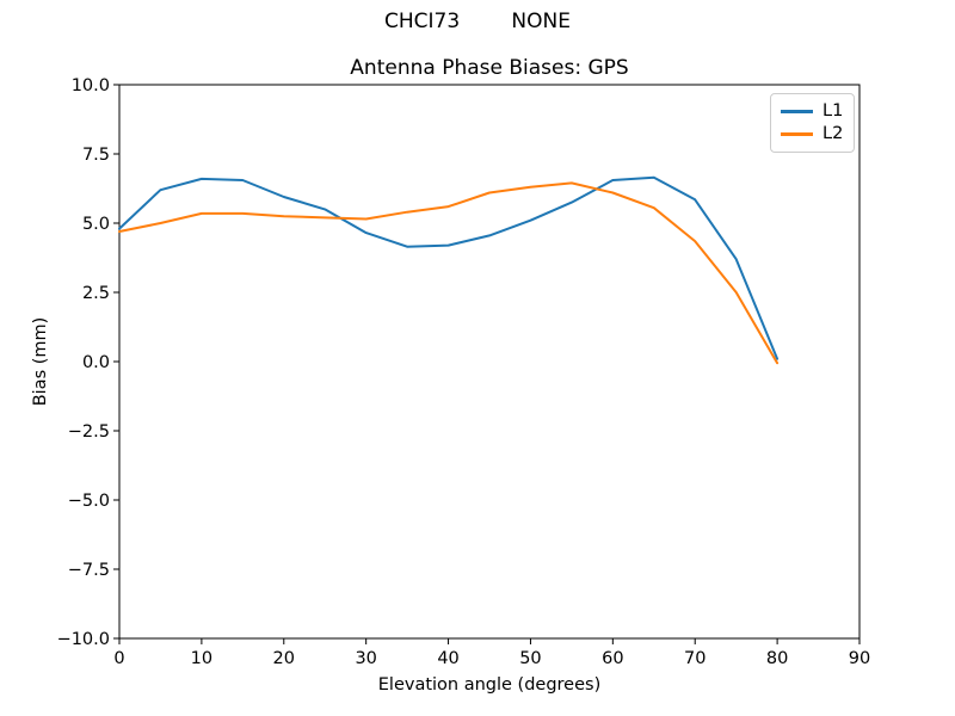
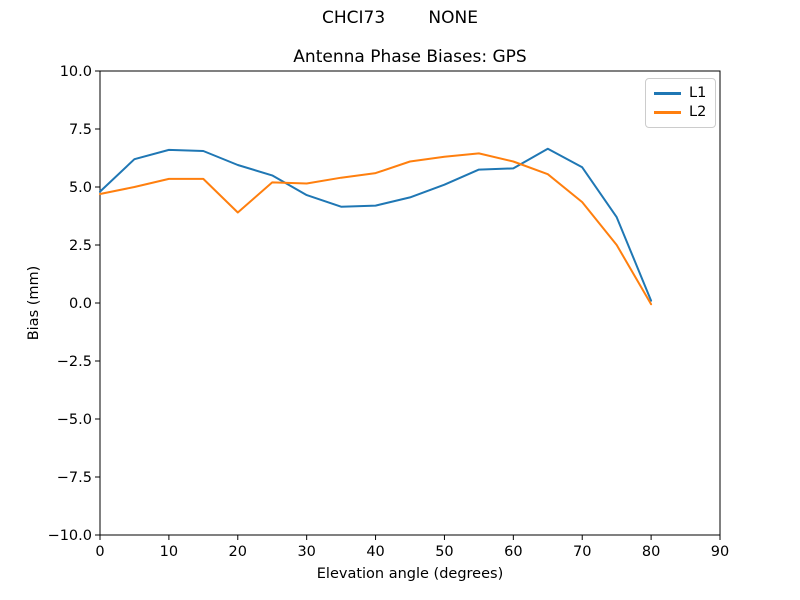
L2/20: 5.2 -> 3.9
L1/60: 6.5 -> 5.8
